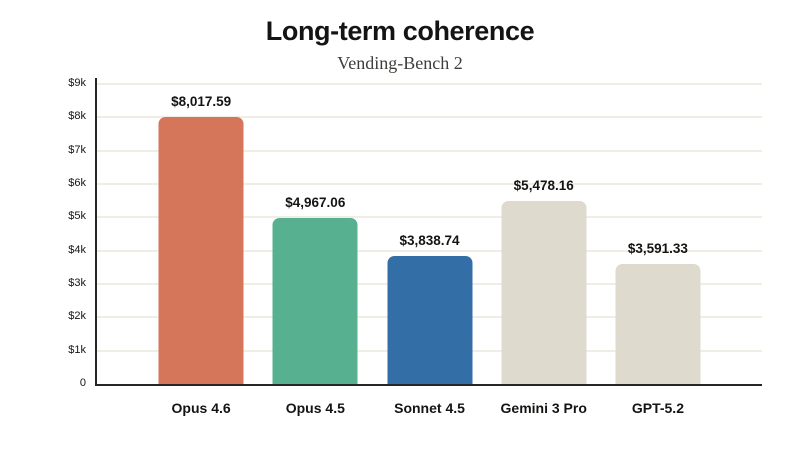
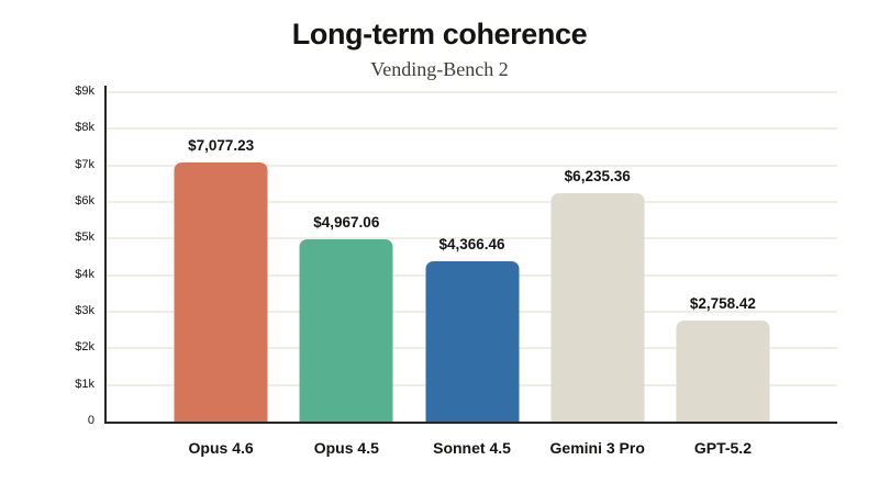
Opus 4.6: $8,017.59 -> $7,077.23
Sonnet 4.5: $3,838.74 -> $4,366.46
Gemini 3 Pro: $5,478.16 -> $6,235.36
GPT-5.2: $3,591.33 -> $2,758.42
